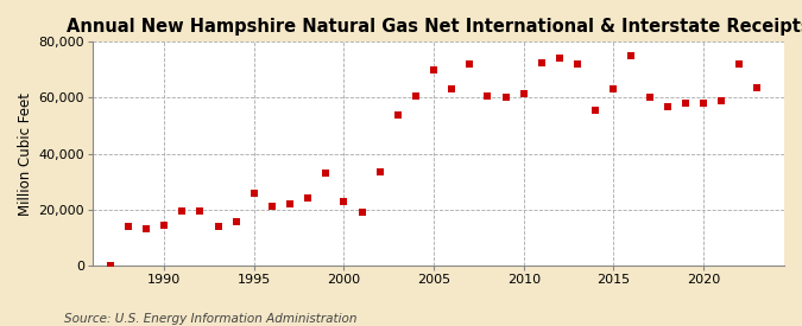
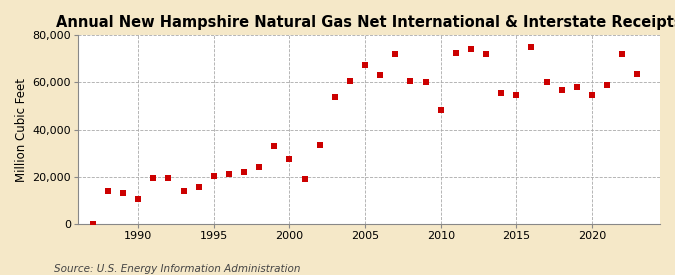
1990: 14,500 -> 10,500
1995: 26,000 -> 20,500
2000: 23,000 -> 27,500
2005: 70,000 -> 67,500
2010: 61,500 -> 48,500
2015: 63,000 -> 54,500
2020: 58,000 -> 54,500
